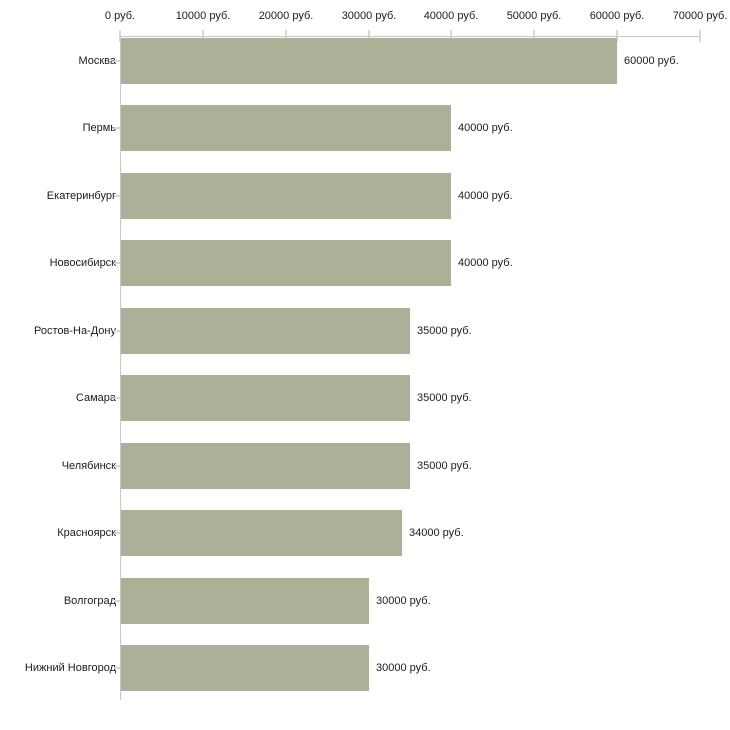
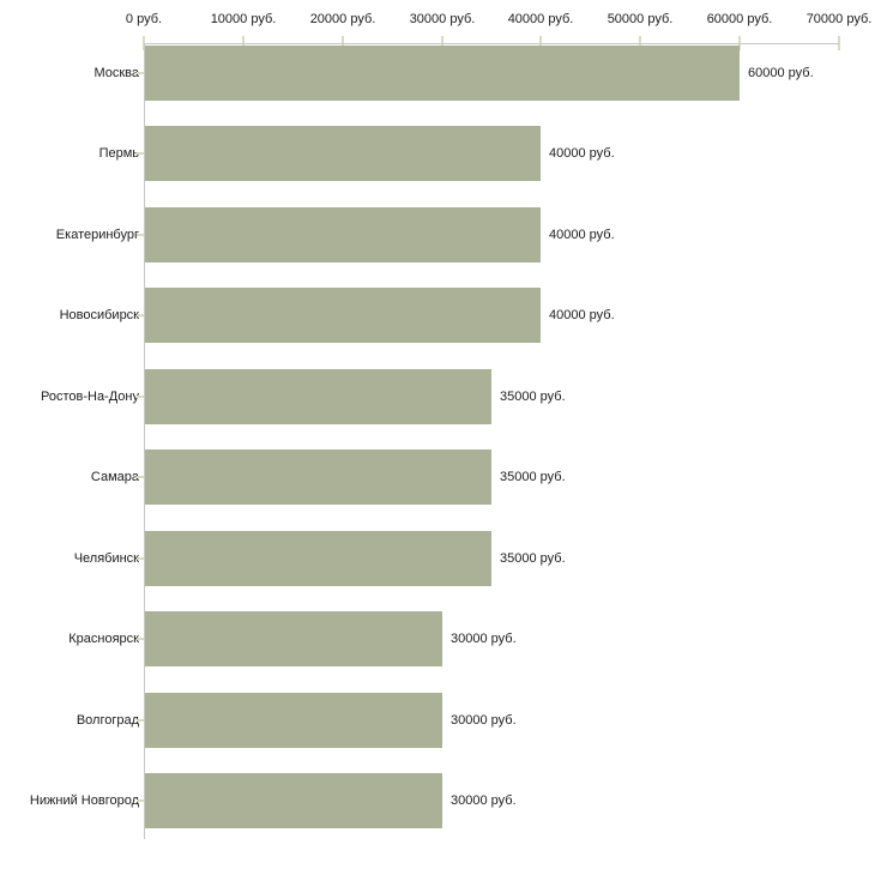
Красноярск: 34000 -> 30000
